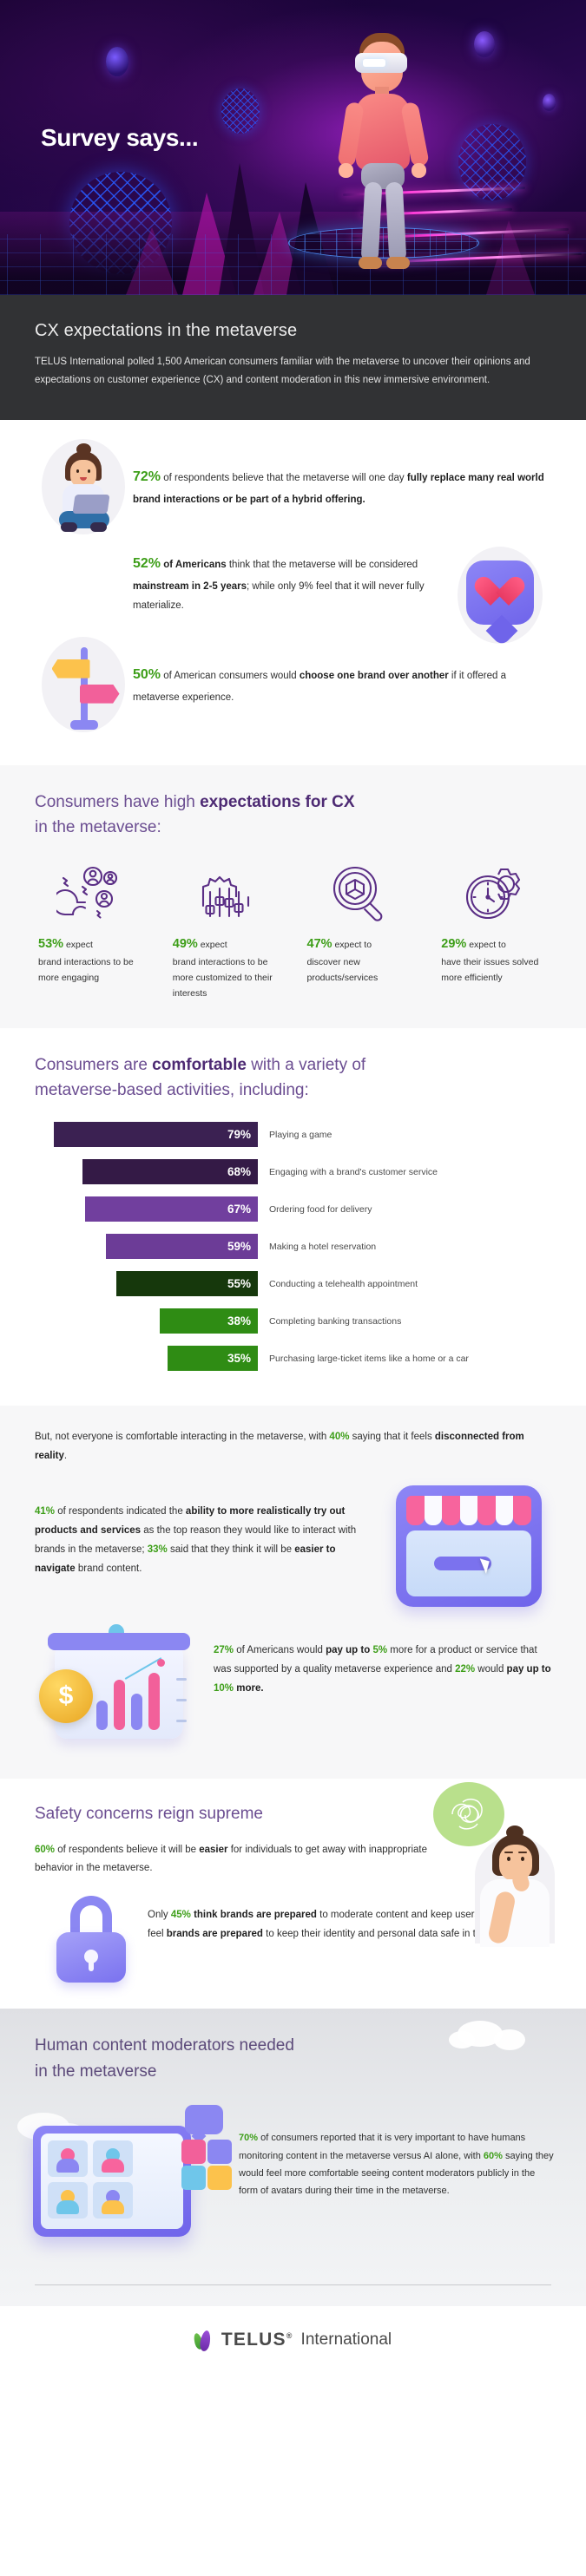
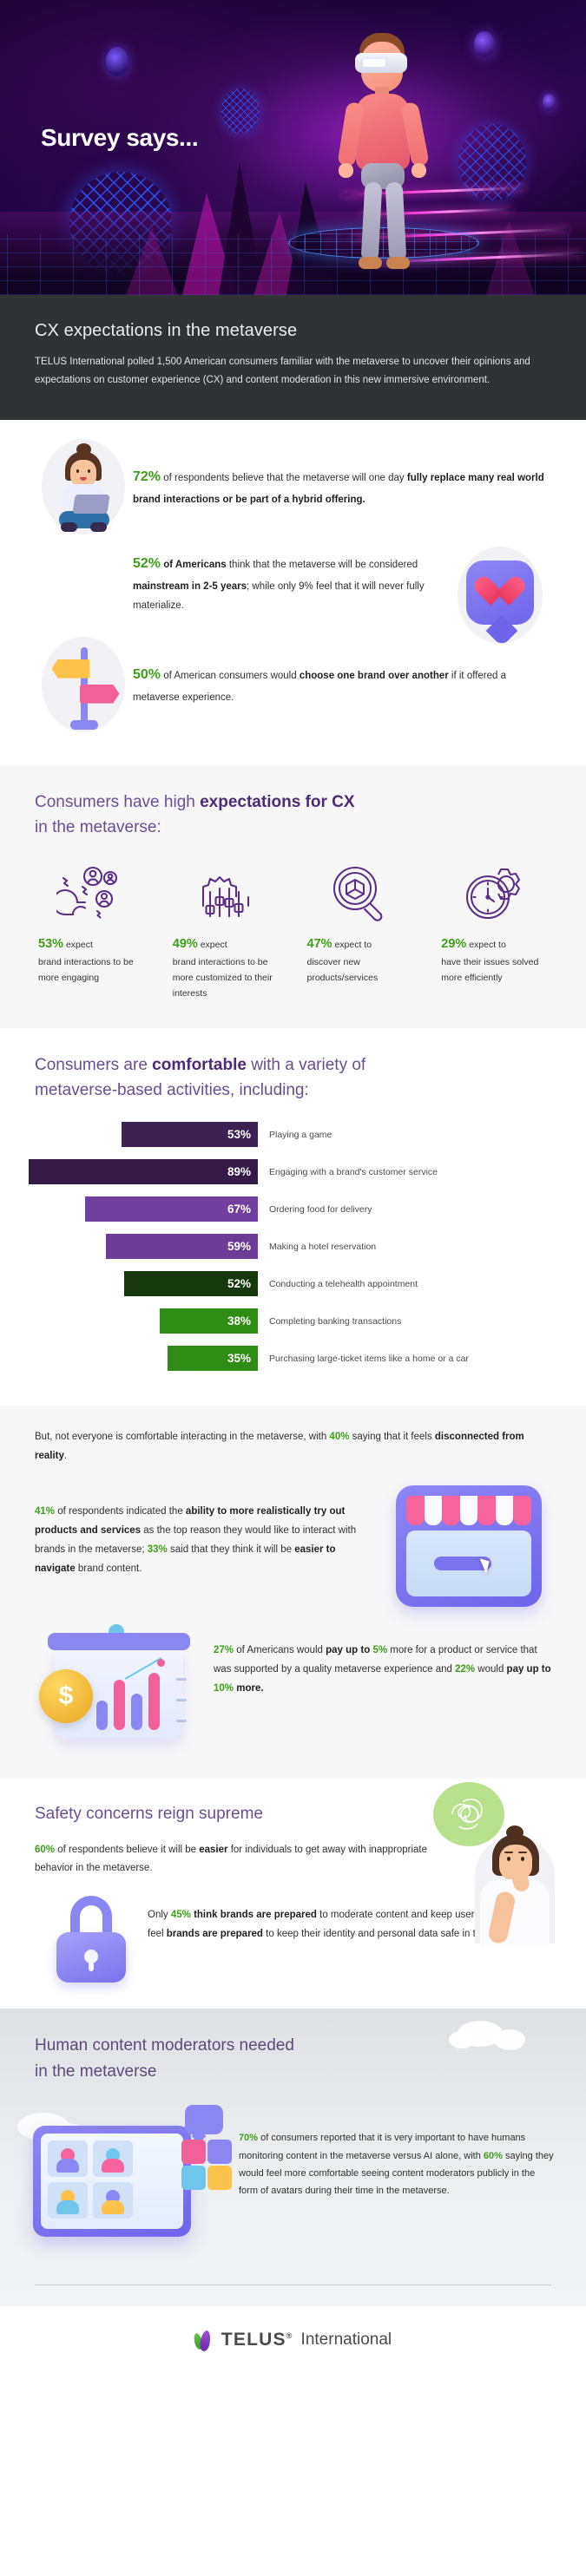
Playing a game: 79% -> 53%
Engaging with a brand's customer service: 68% -> 89%
Conducting a telehealth appointment: 55% -> 52%
